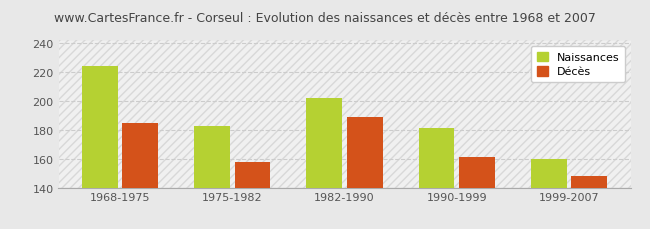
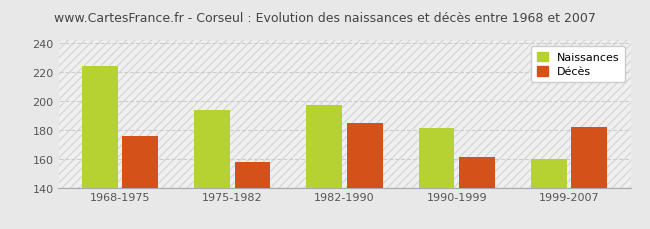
Décès/1968-1975: 185 -> 176
Naissances/1975-1982: 183 -> 194
Naissances/1982-1990: 202 -> 197
Décès/1982-1990: 189 -> 185
Décès/1999-2007: 148 -> 182
